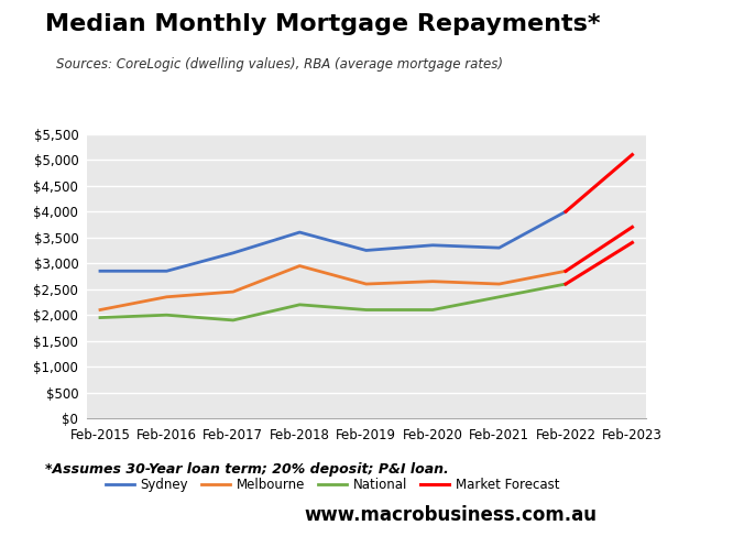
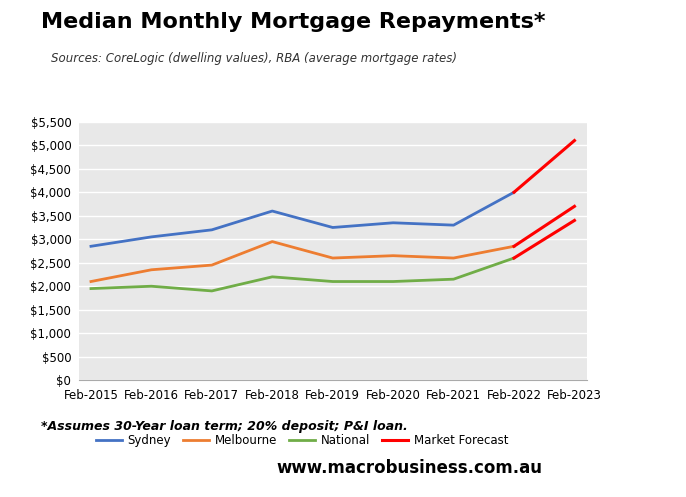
Sydney/Feb-2016: $2,850 -> $3,050
National/Feb-2021: $2,350 -> $2,150
